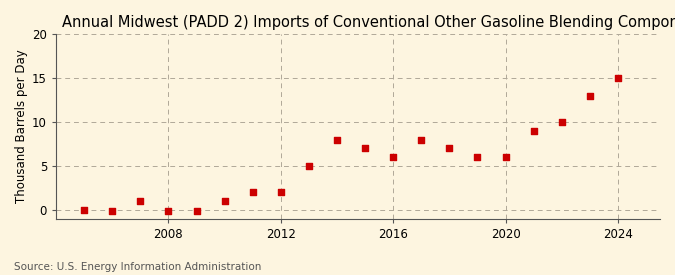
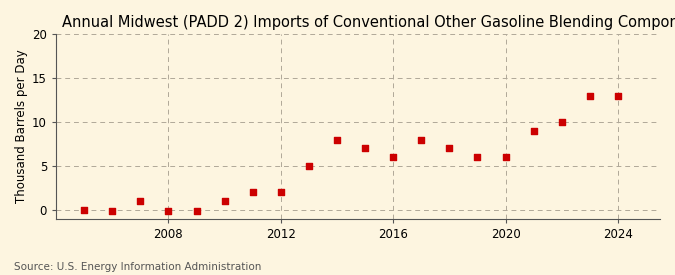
2024: 15.0 -> 13.0
